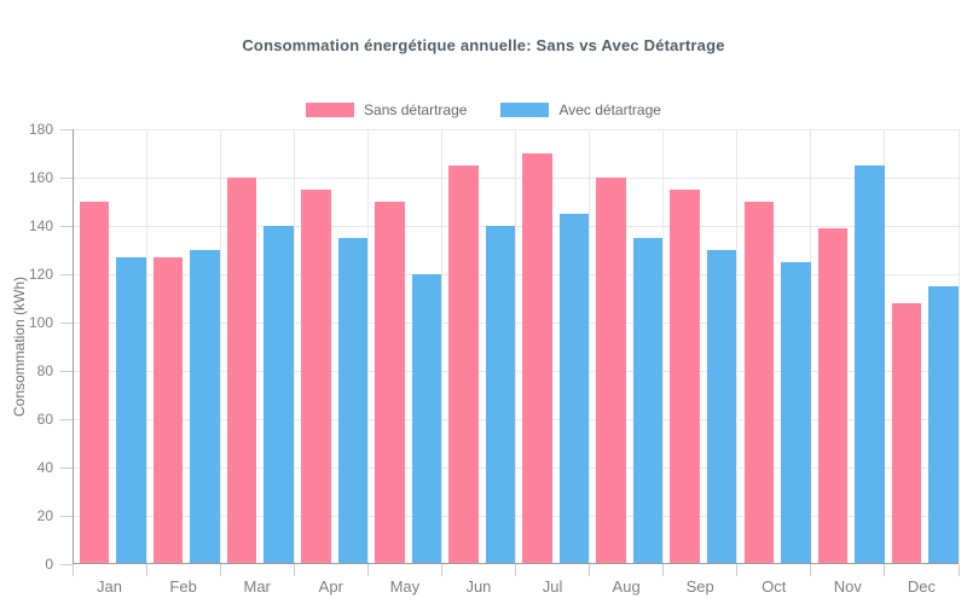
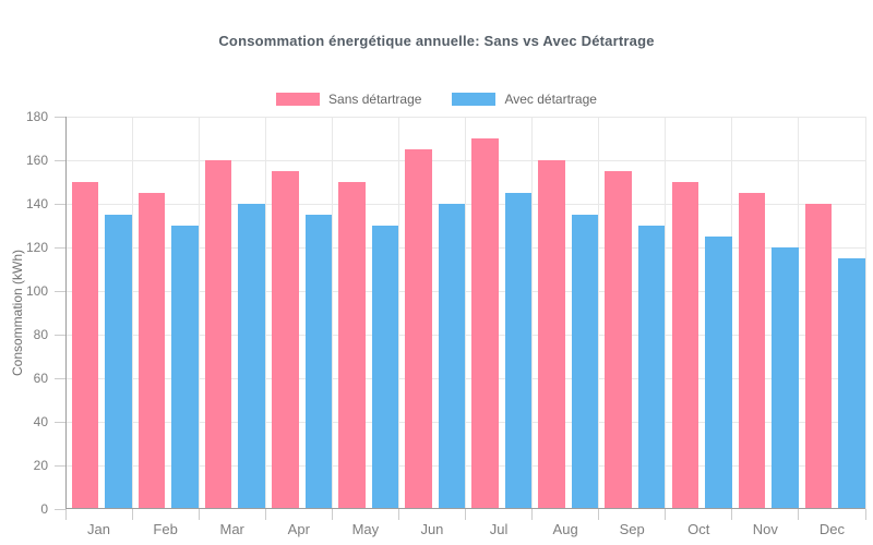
Avec détartrage/Jan: 127 -> 135
Sans détartrage/Feb: 127 -> 145
Avec détartrage/May: 120 -> 130
Sans détartrage/Nov: 139 -> 145
Avec détartrage/Nov: 165 -> 120
Sans détartrage/Dec: 108 -> 140
